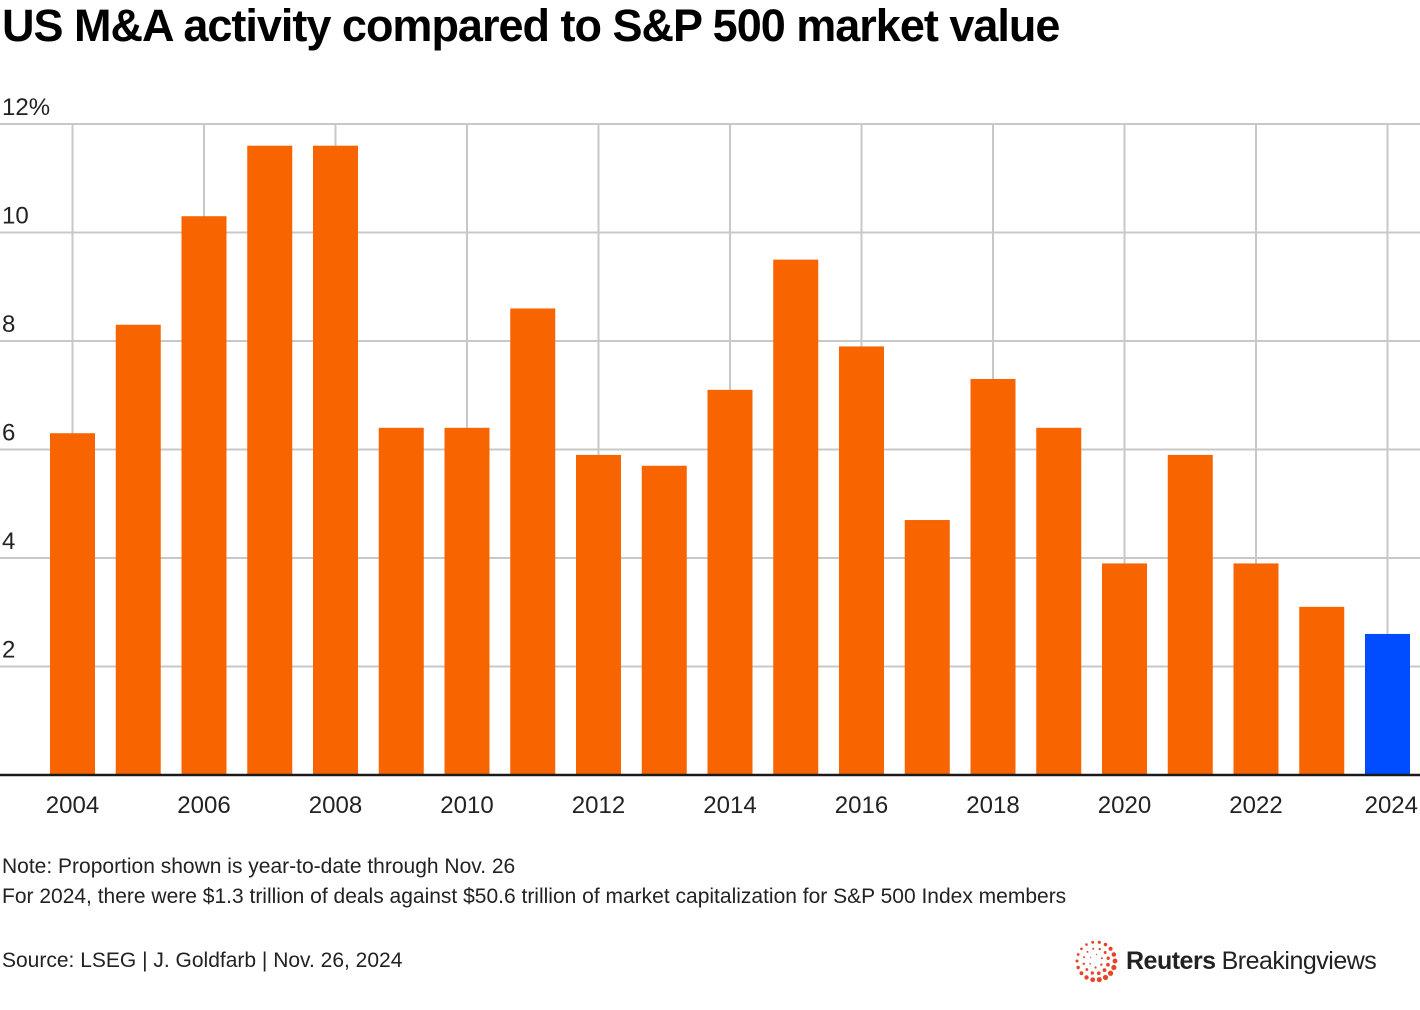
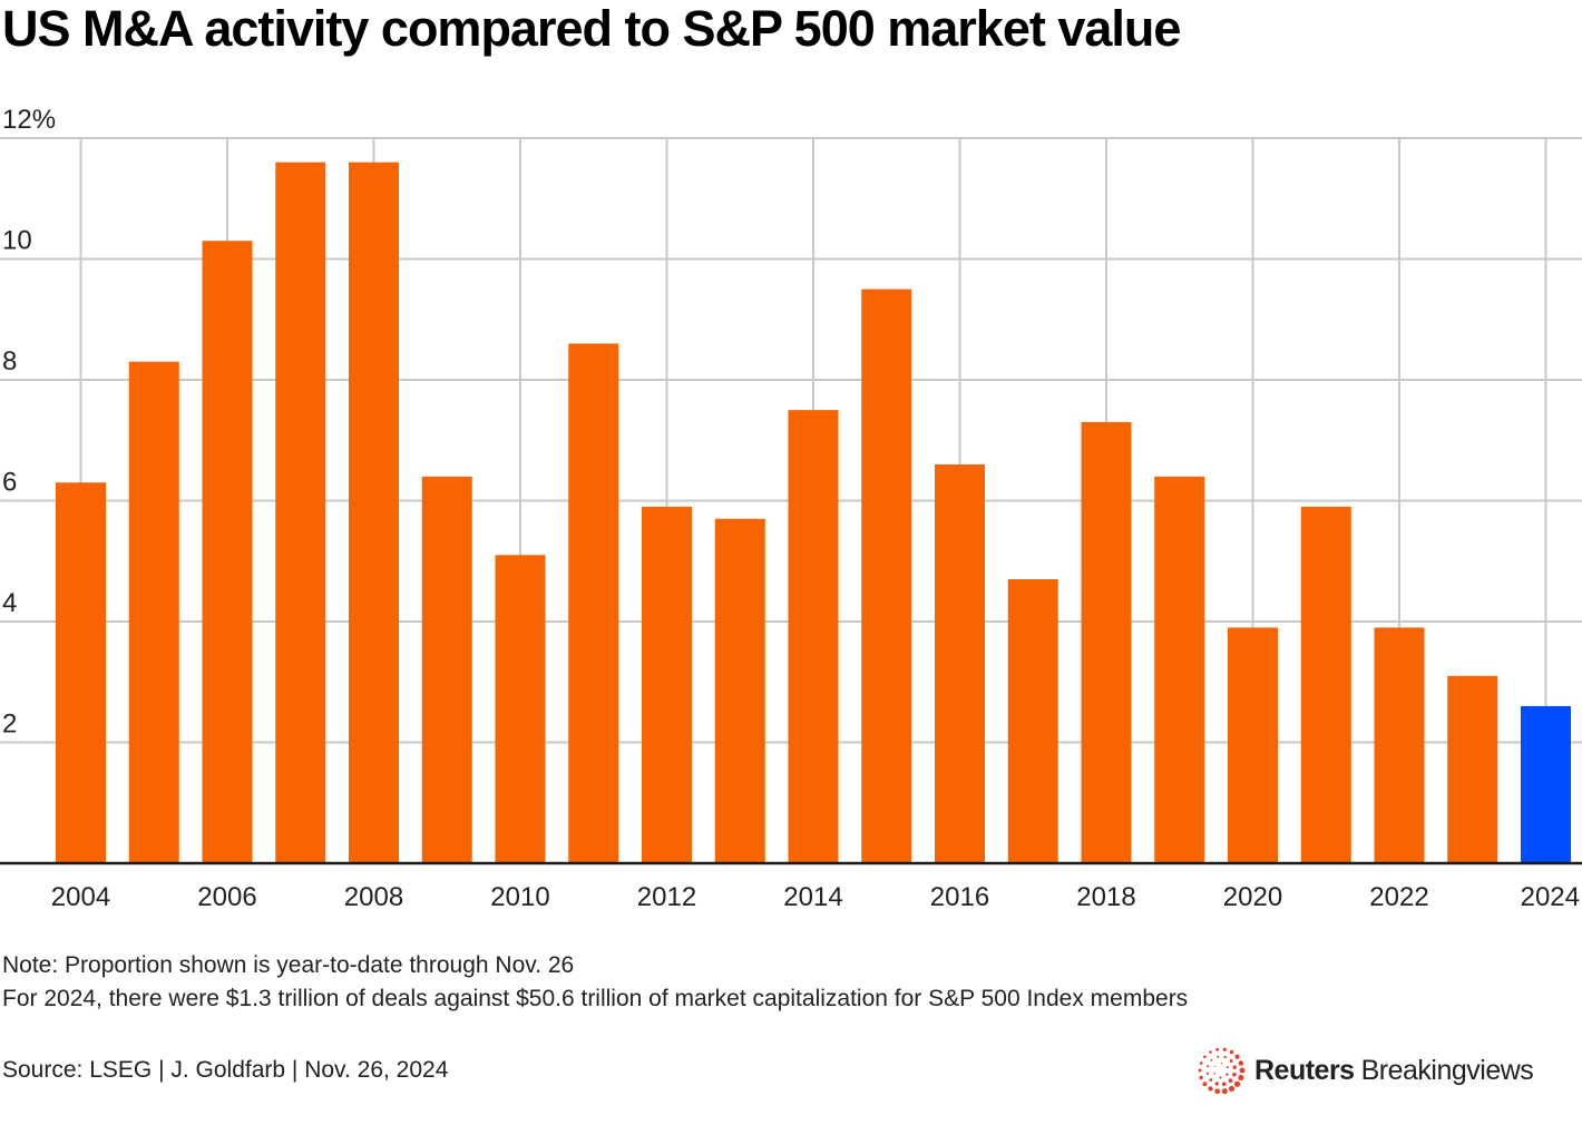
2010: 6.4% -> 5.1%
2014: 7.1% -> 7.5%
2016: 7.9% -> 6.6%
